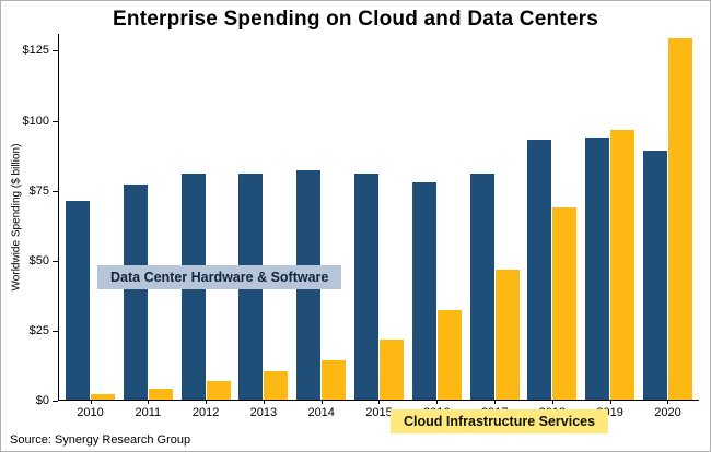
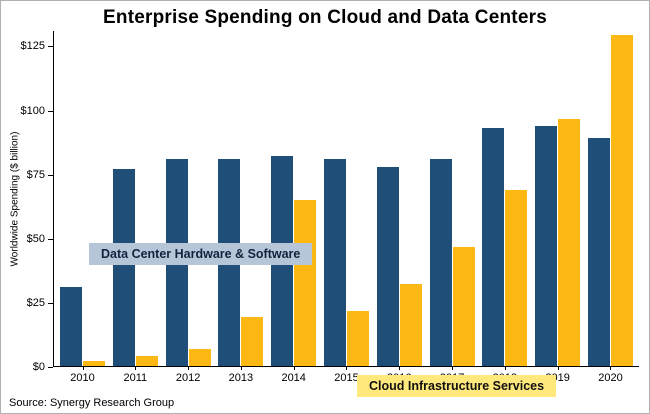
Data Center Hardware & Software/2010: $71 -> $31
Cloud Infrastructure Services/2013: $10 -> $19
Cloud Infrastructure Services/2014: $14 -> $65
